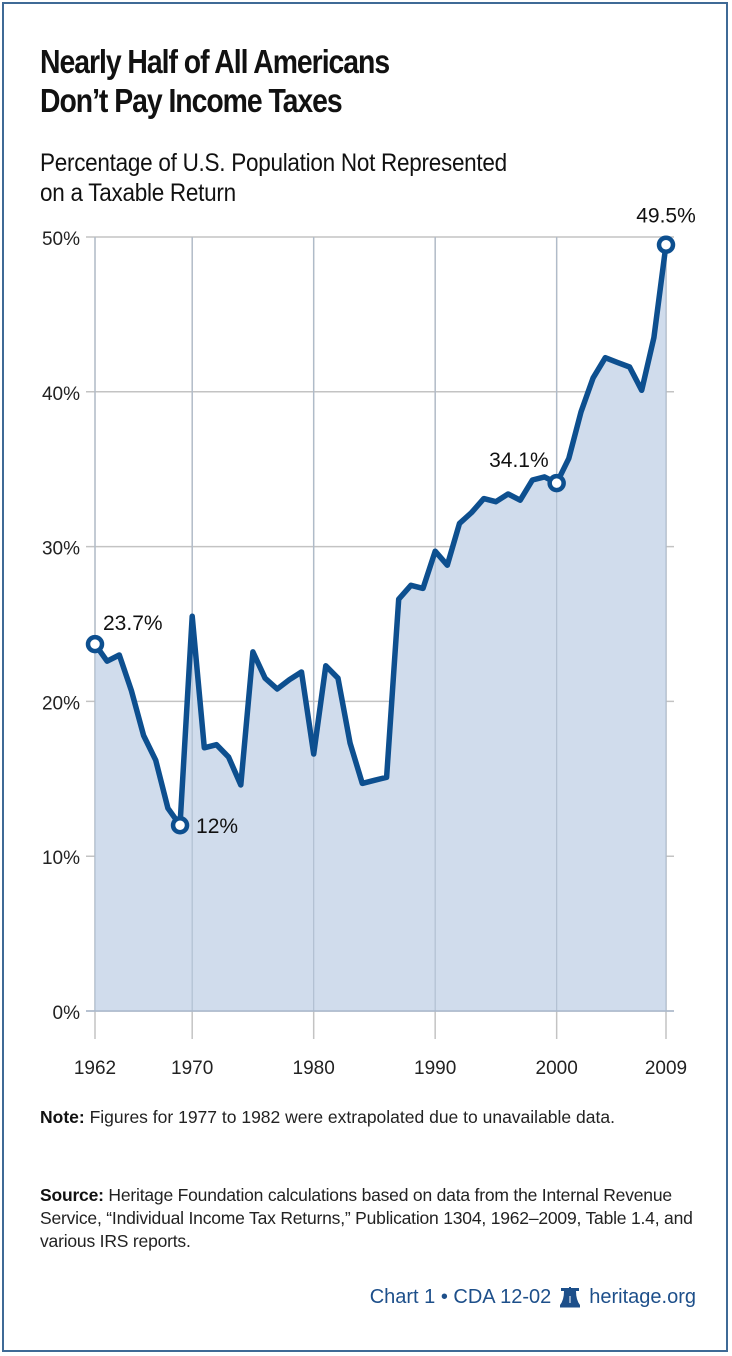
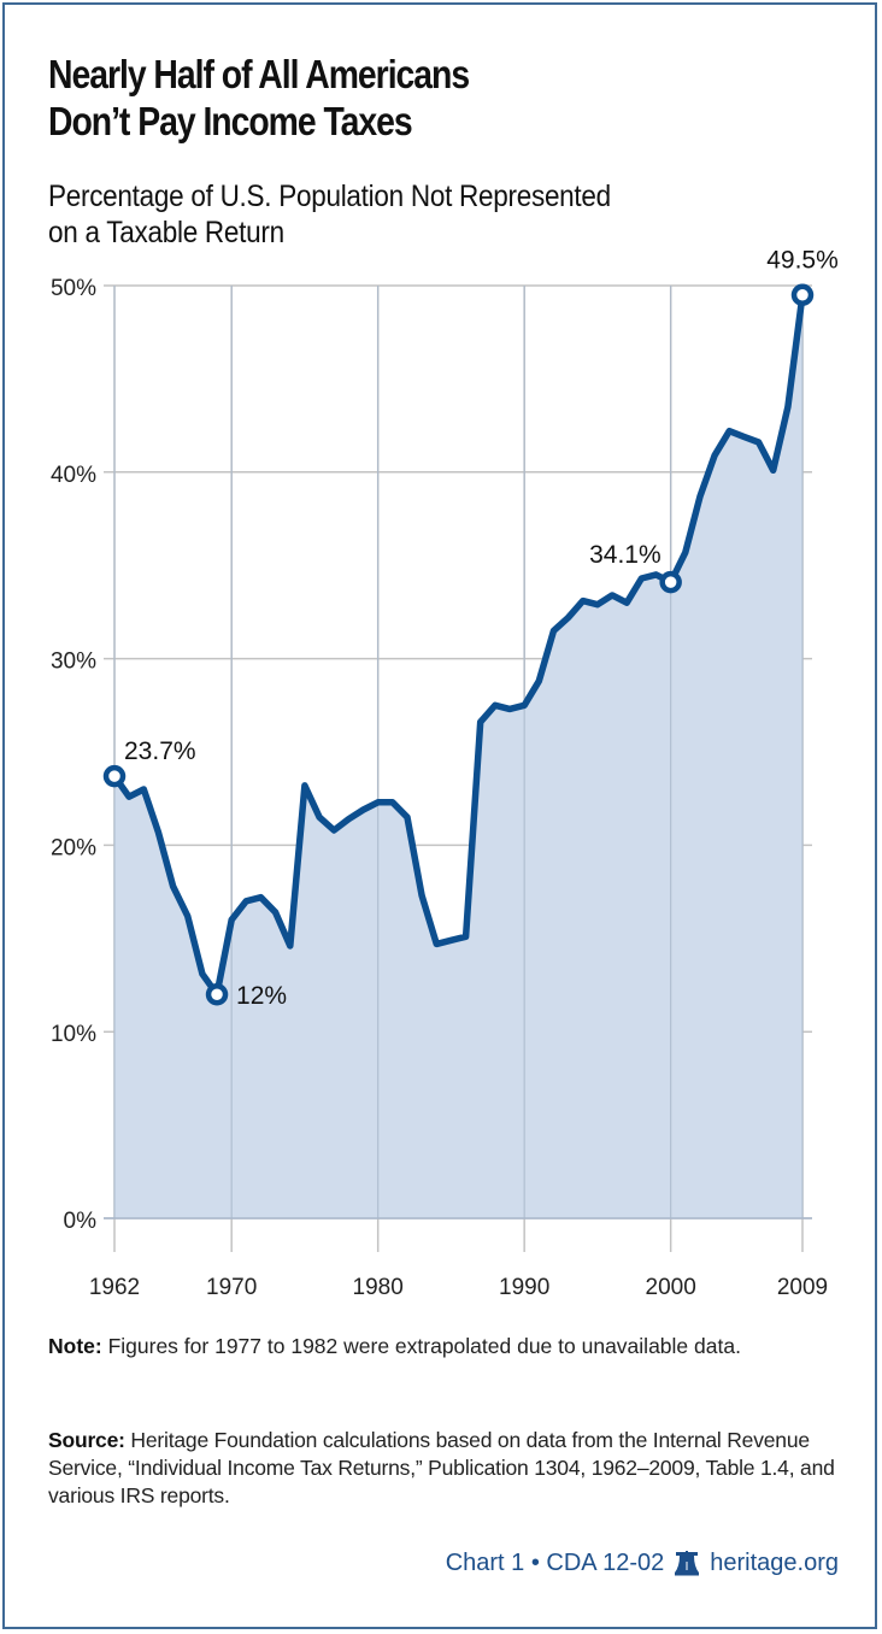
1970: 25.5% -> 16.0%
1980: 16.6% -> 22.3%
1990: 29.7% -> 27.5%
